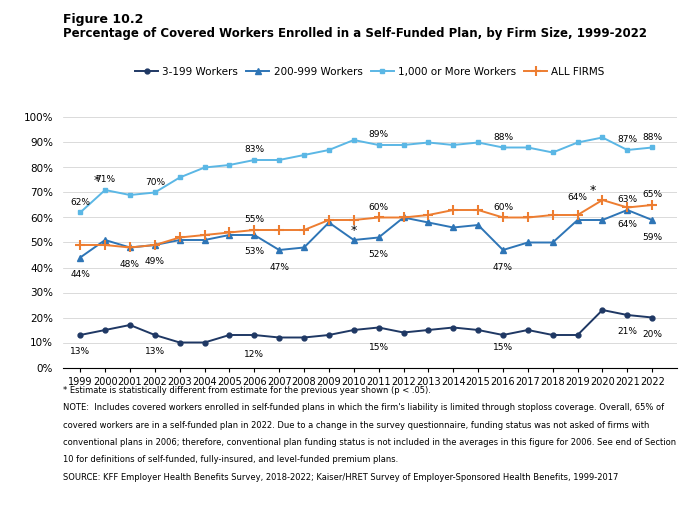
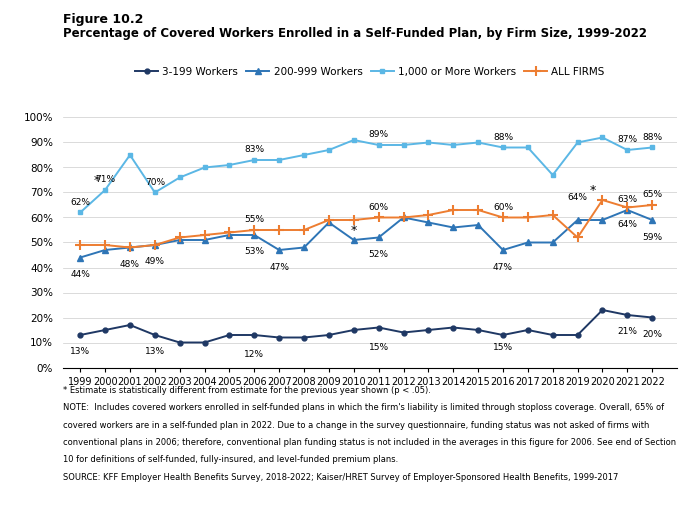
200-999 Workers/2000: 51% -> 47%
1,000 or More Workers/2001: 69% -> 85%
1,000 or More Workers/2018: 86% -> 77%
ALL FIRMS/2019: 61% -> 52%
